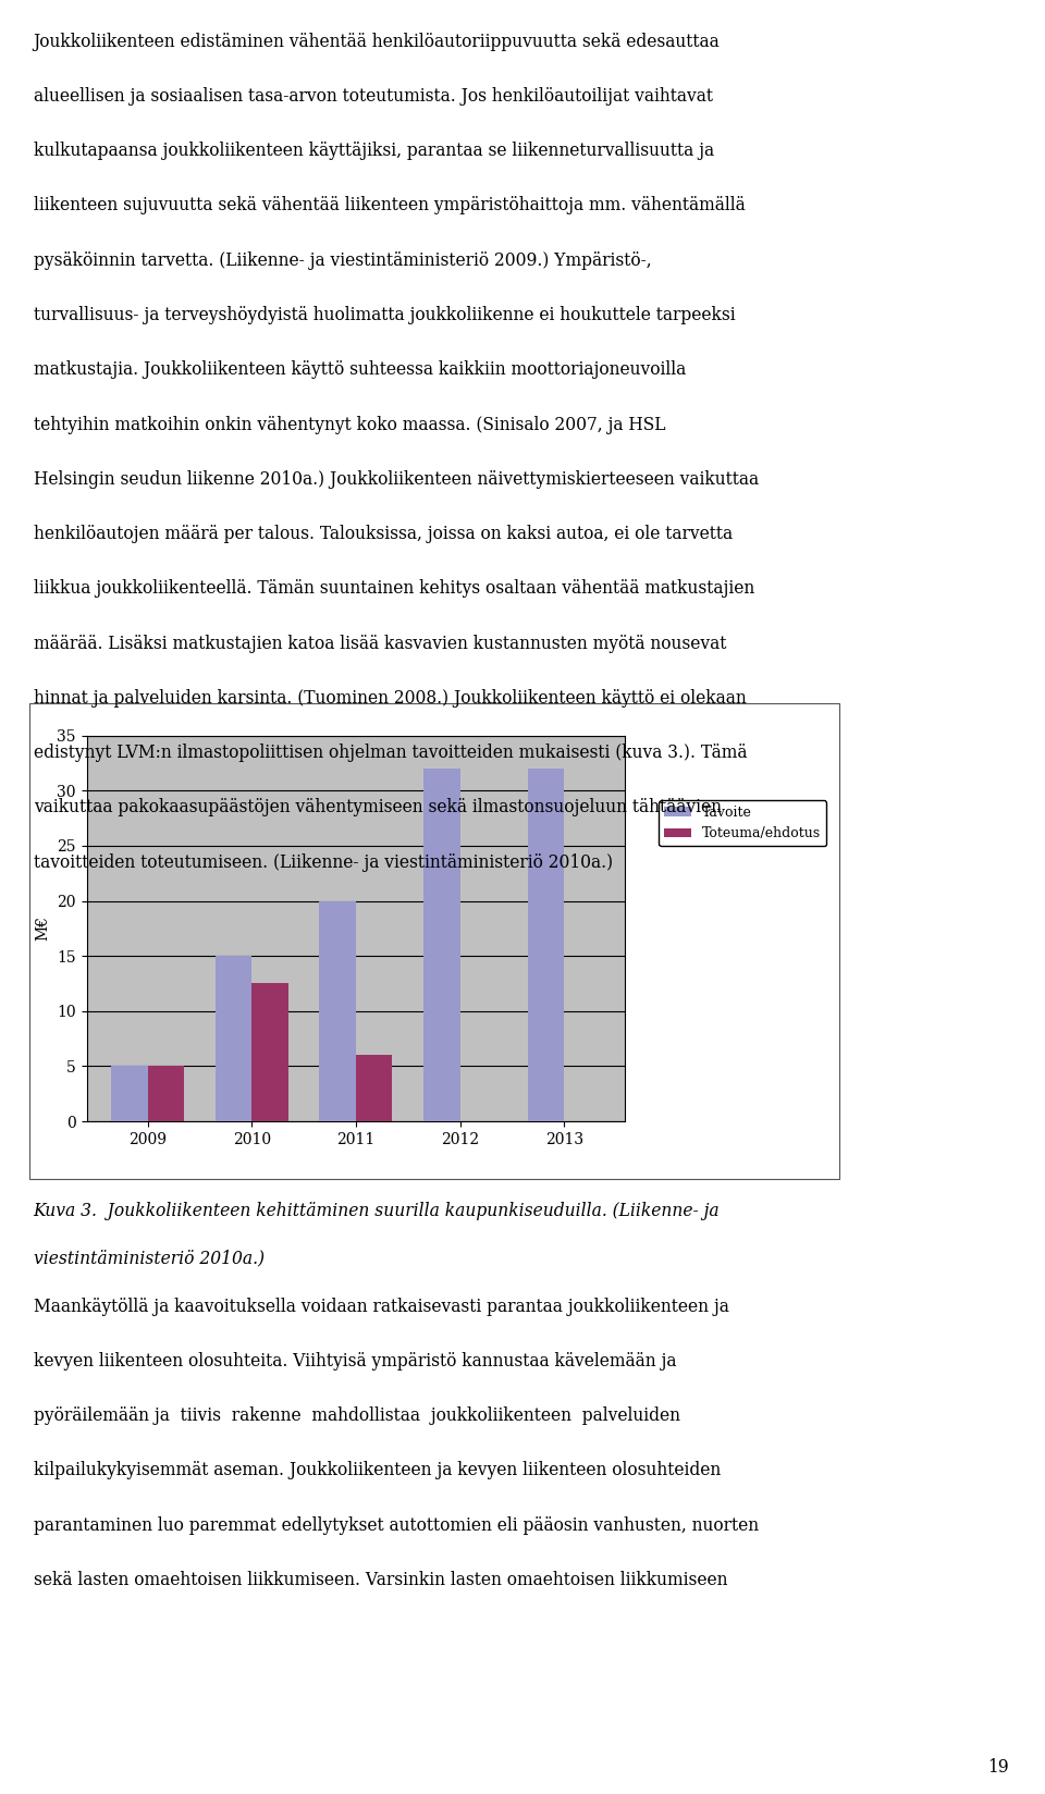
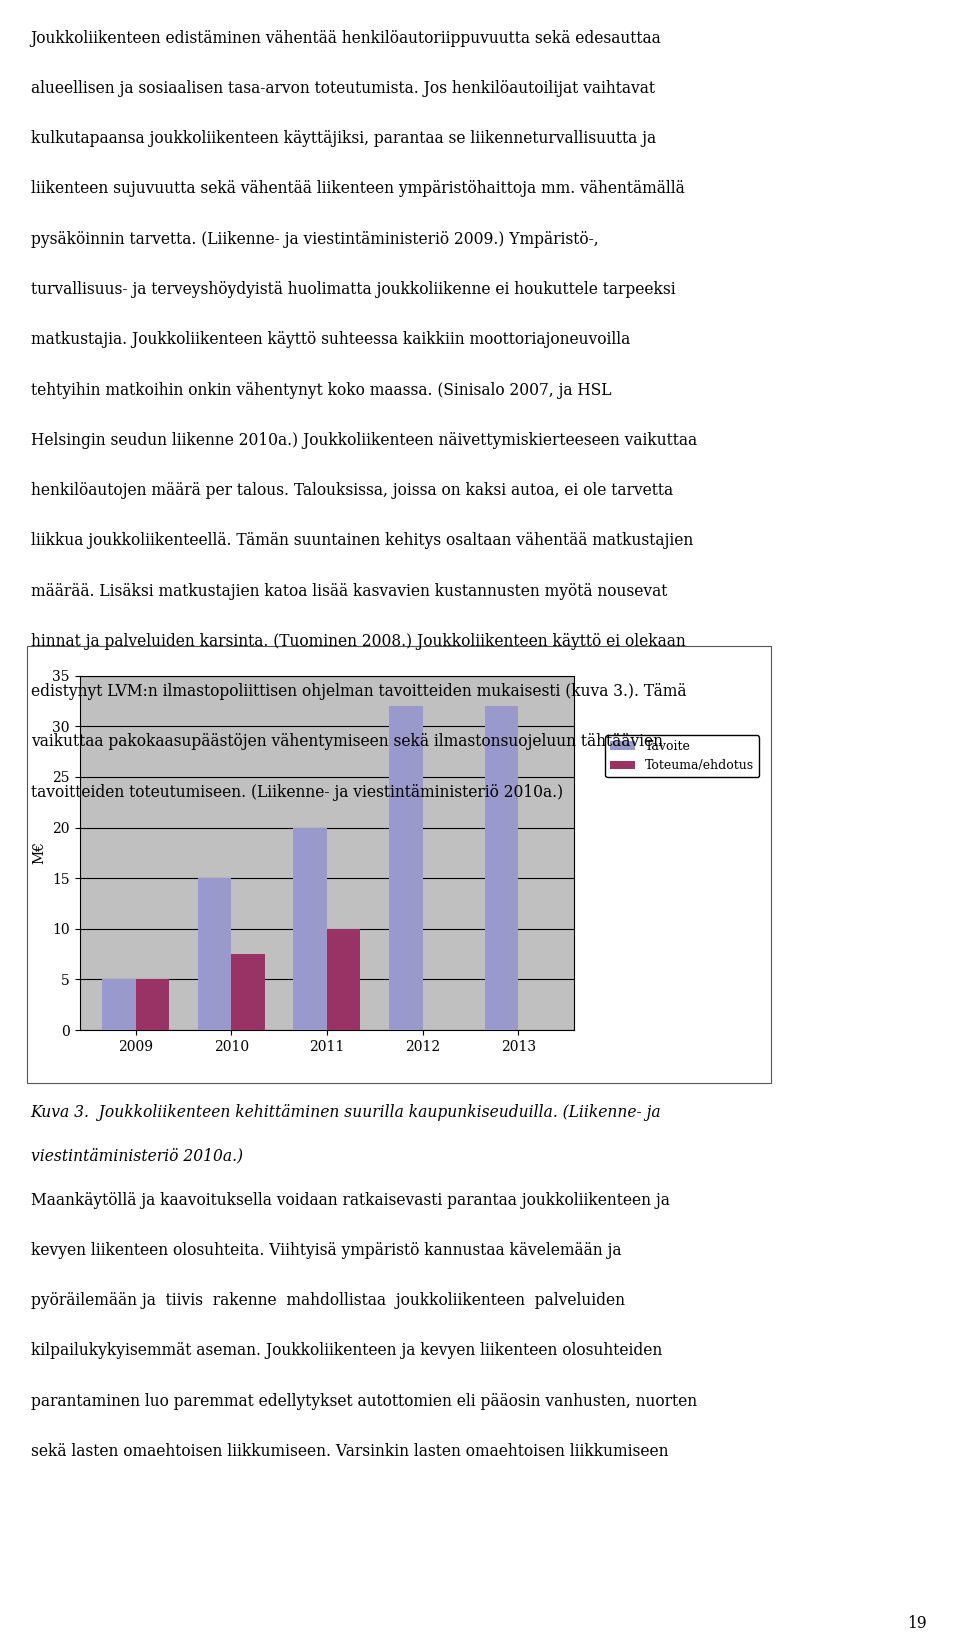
Toteuma/ehdotus/2010: 12.5 -> 7.5
Toteuma/ehdotus/2011: 6.0 -> 10.0
